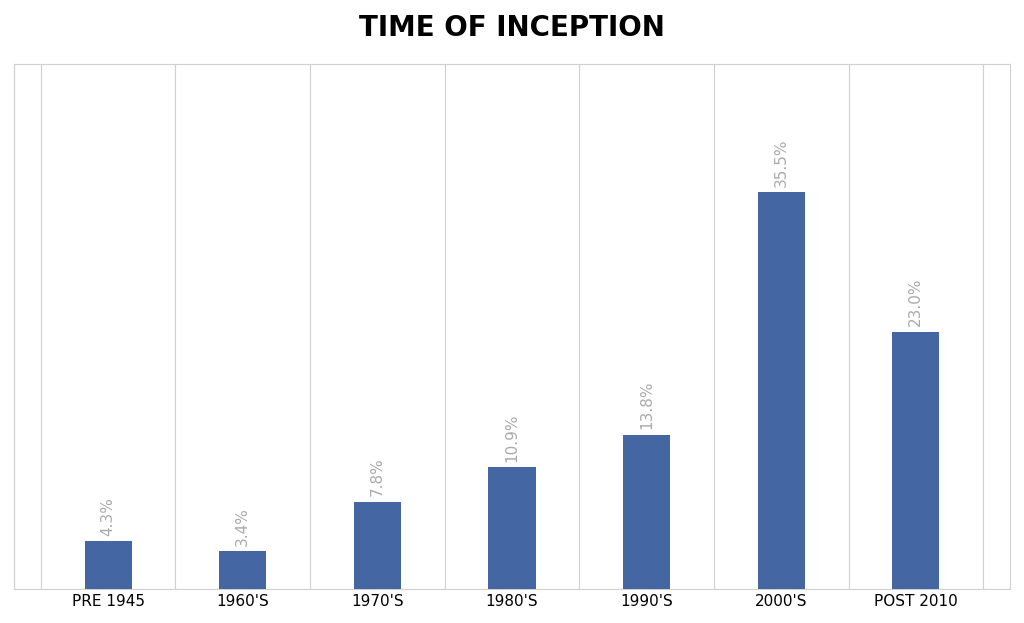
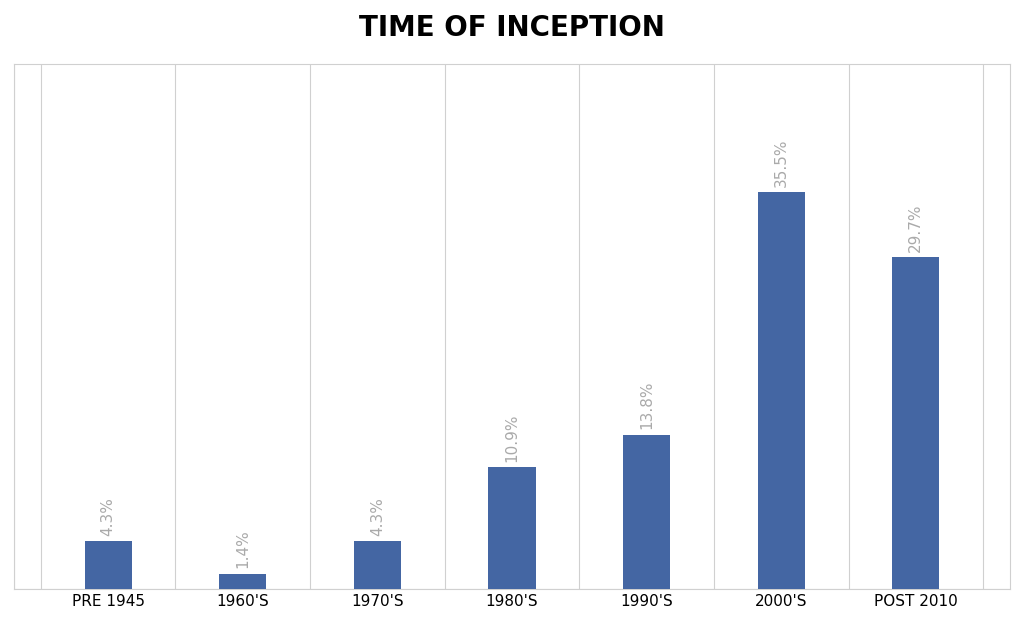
1960'S: 3.4% -> 1.4%
1970'S: 7.8% -> 4.3%
POST 2010: 23.0% -> 29.7%
